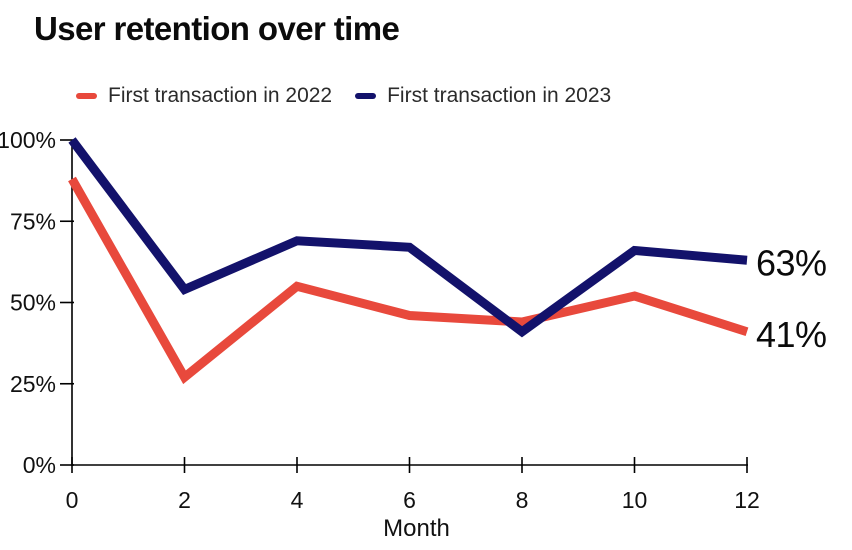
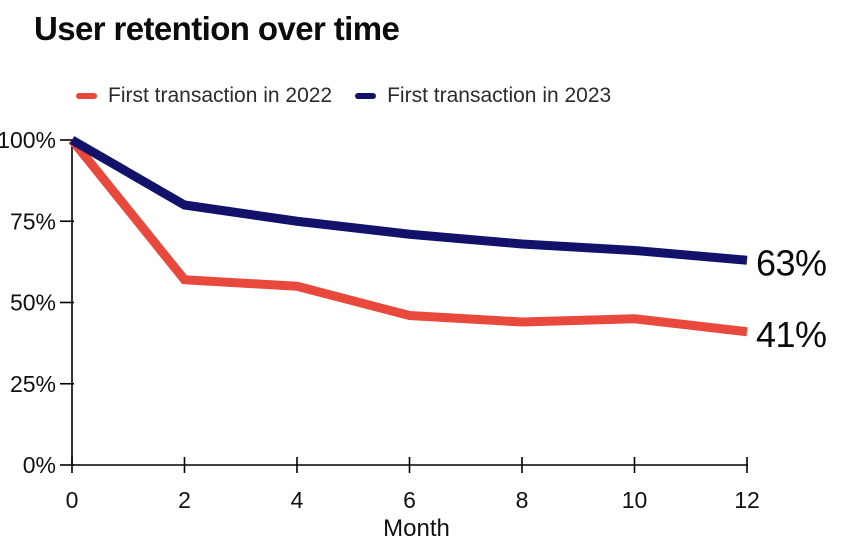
First transaction in 2022/0: 88% -> 100%
First transaction in 2022/2: 27% -> 57%
First transaction in 2023/2: 54% -> 80%
First transaction in 2023/4: 69% -> 75%
First transaction in 2023/6: 67% -> 71%
First transaction in 2023/8: 41% -> 68%
First transaction in 2022/10: 52% -> 45%
